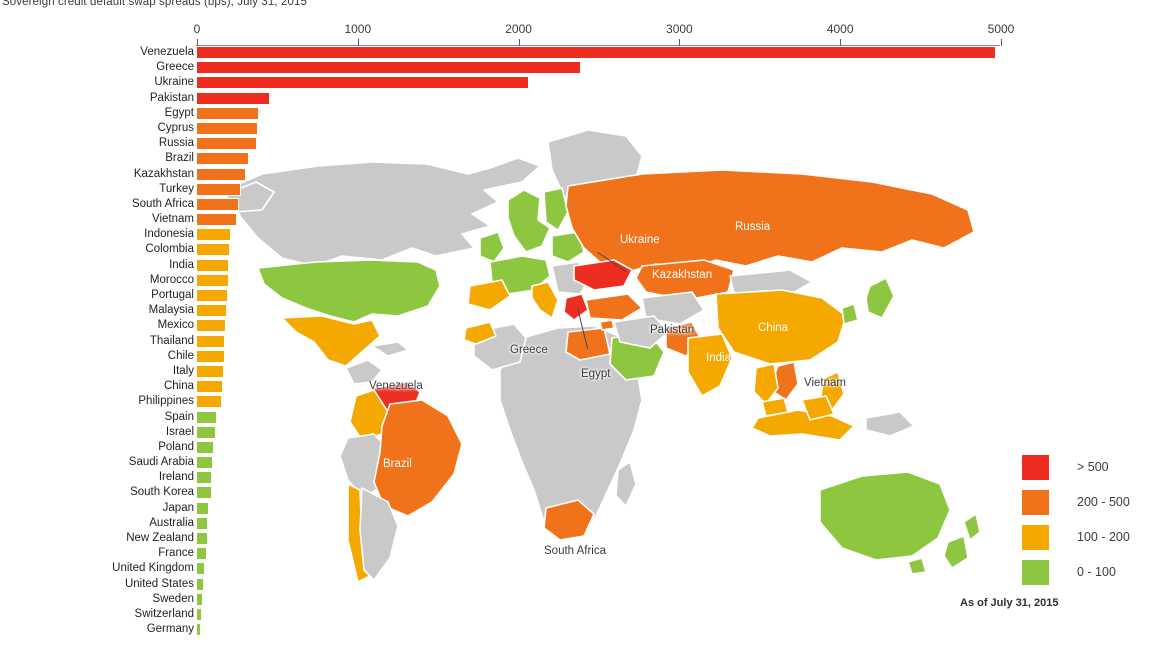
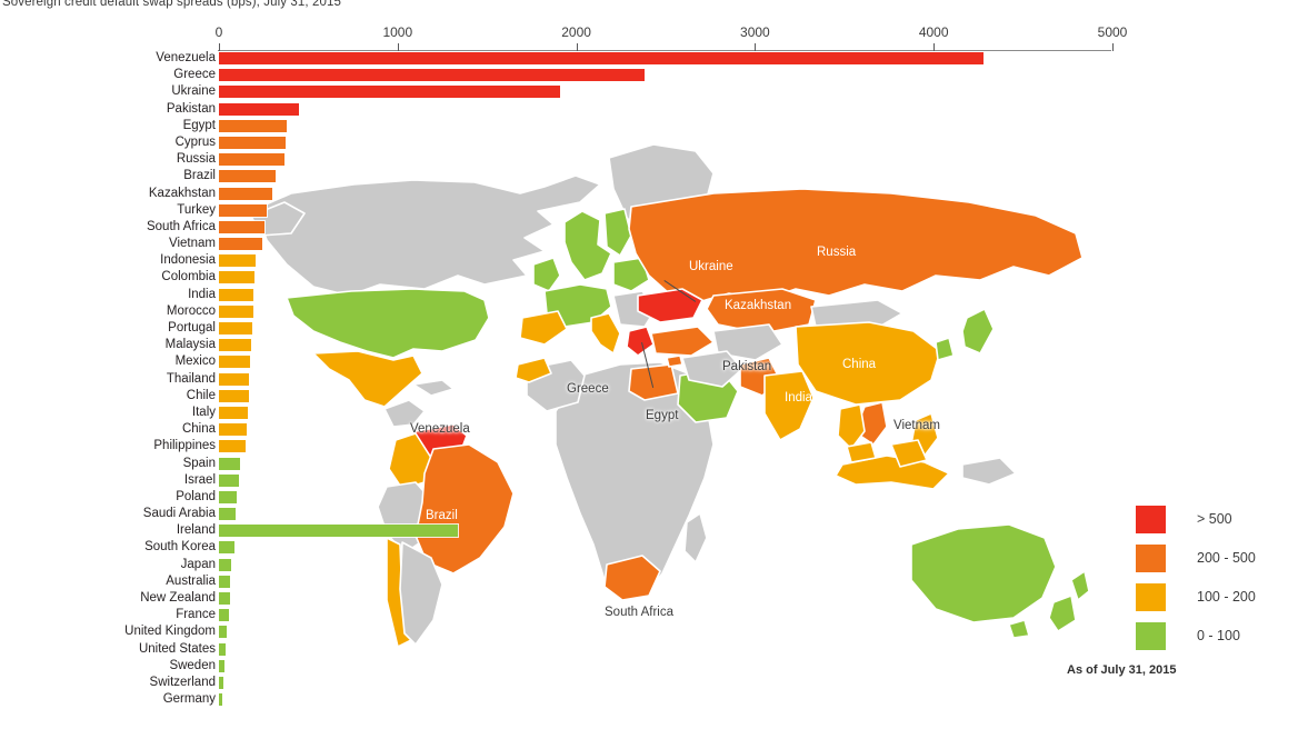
Venezuela: 4960 -> 4280
Ukraine: 2060 -> 1910
Ireland: 90 -> 1340
